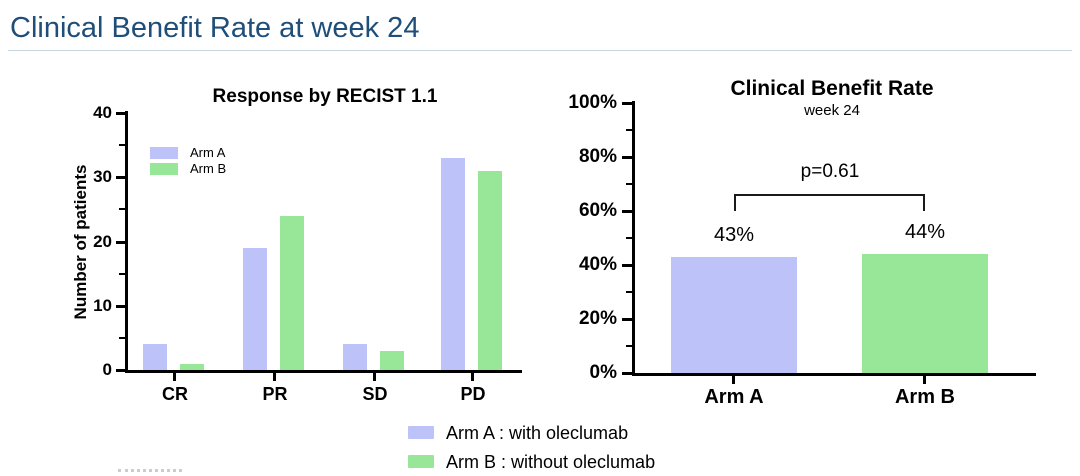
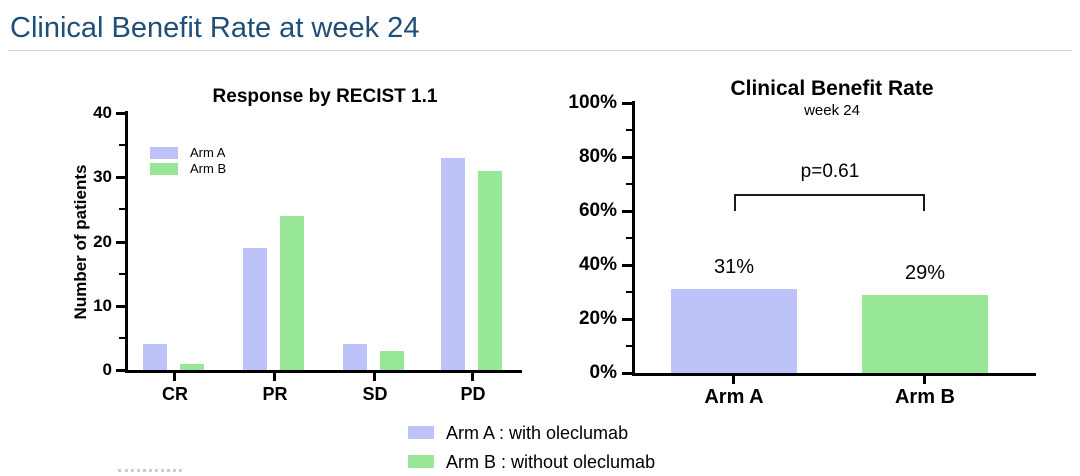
Clinical Benefit Rate/Arm A: 43% -> 31%
Clinical Benefit Rate/Arm B: 44% -> 29%
